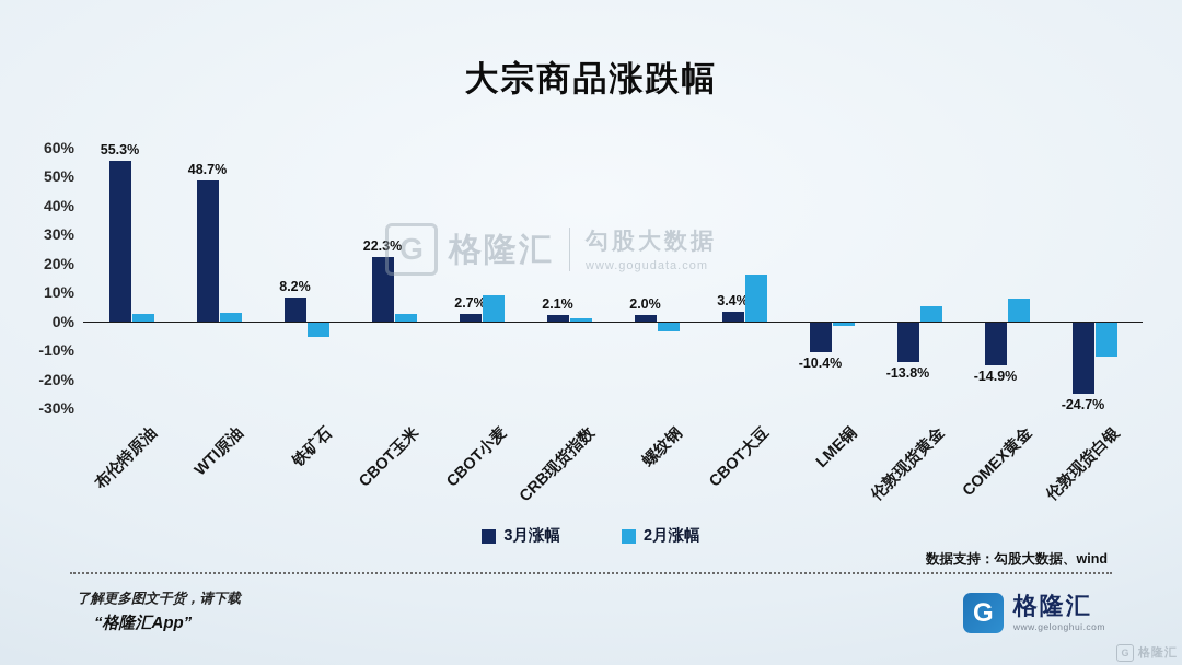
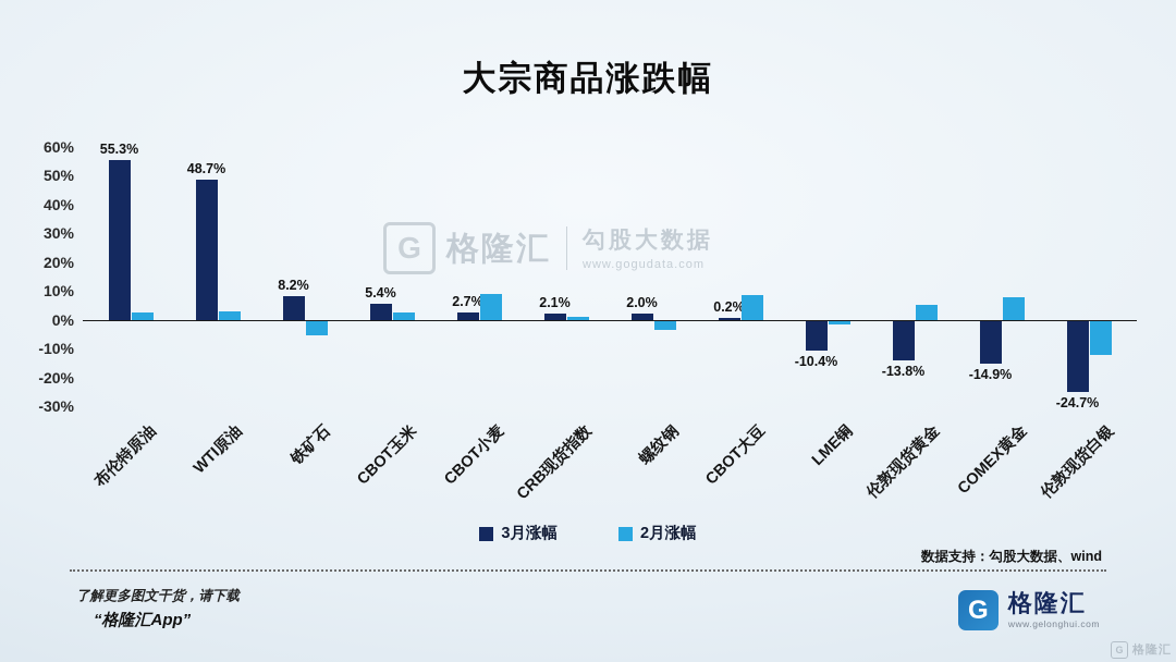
3月涨幅/CBOT玉米: 22.3% -> 5.4%
3月涨幅/CBOT大豆: 3.4% -> 0.2%
2月涨幅/CBOT大豆: 16% -> 8%
